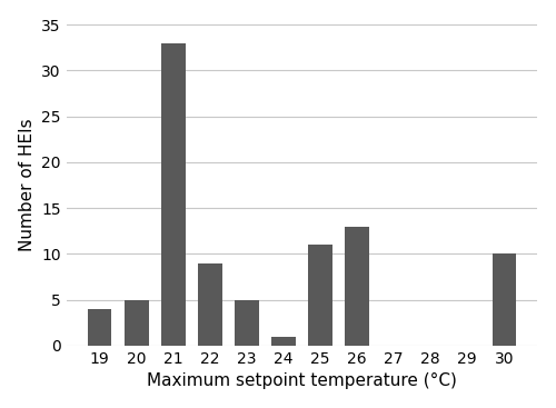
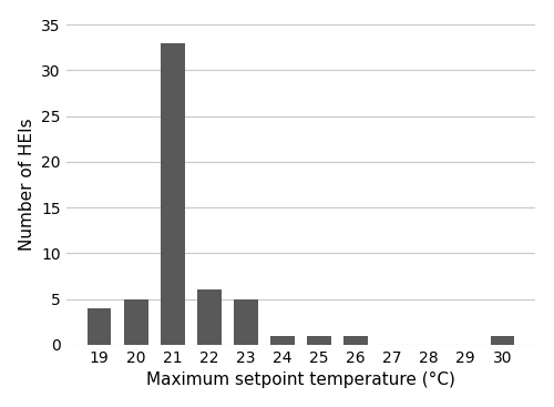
22: 9 -> 6
25: 11 -> 1
26: 13 -> 1
30: 10 -> 1
